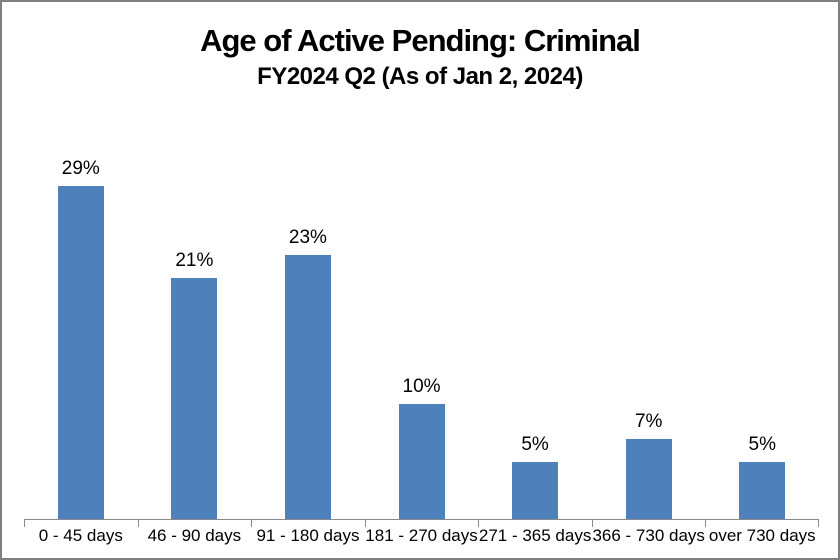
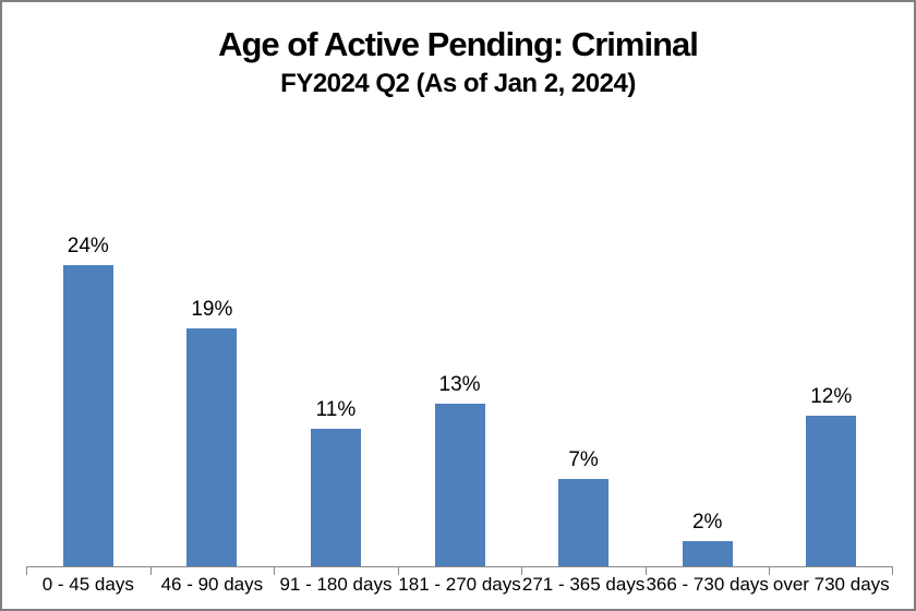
0 - 45 days: 29% -> 24%
46 - 90 days: 21% -> 19%
91 - 180 days: 23% -> 11%
181 - 270 days: 10% -> 13%
271 - 365 days: 5% -> 7%
366 - 730 days: 7% -> 2%
over 730 days: 5% -> 12%
